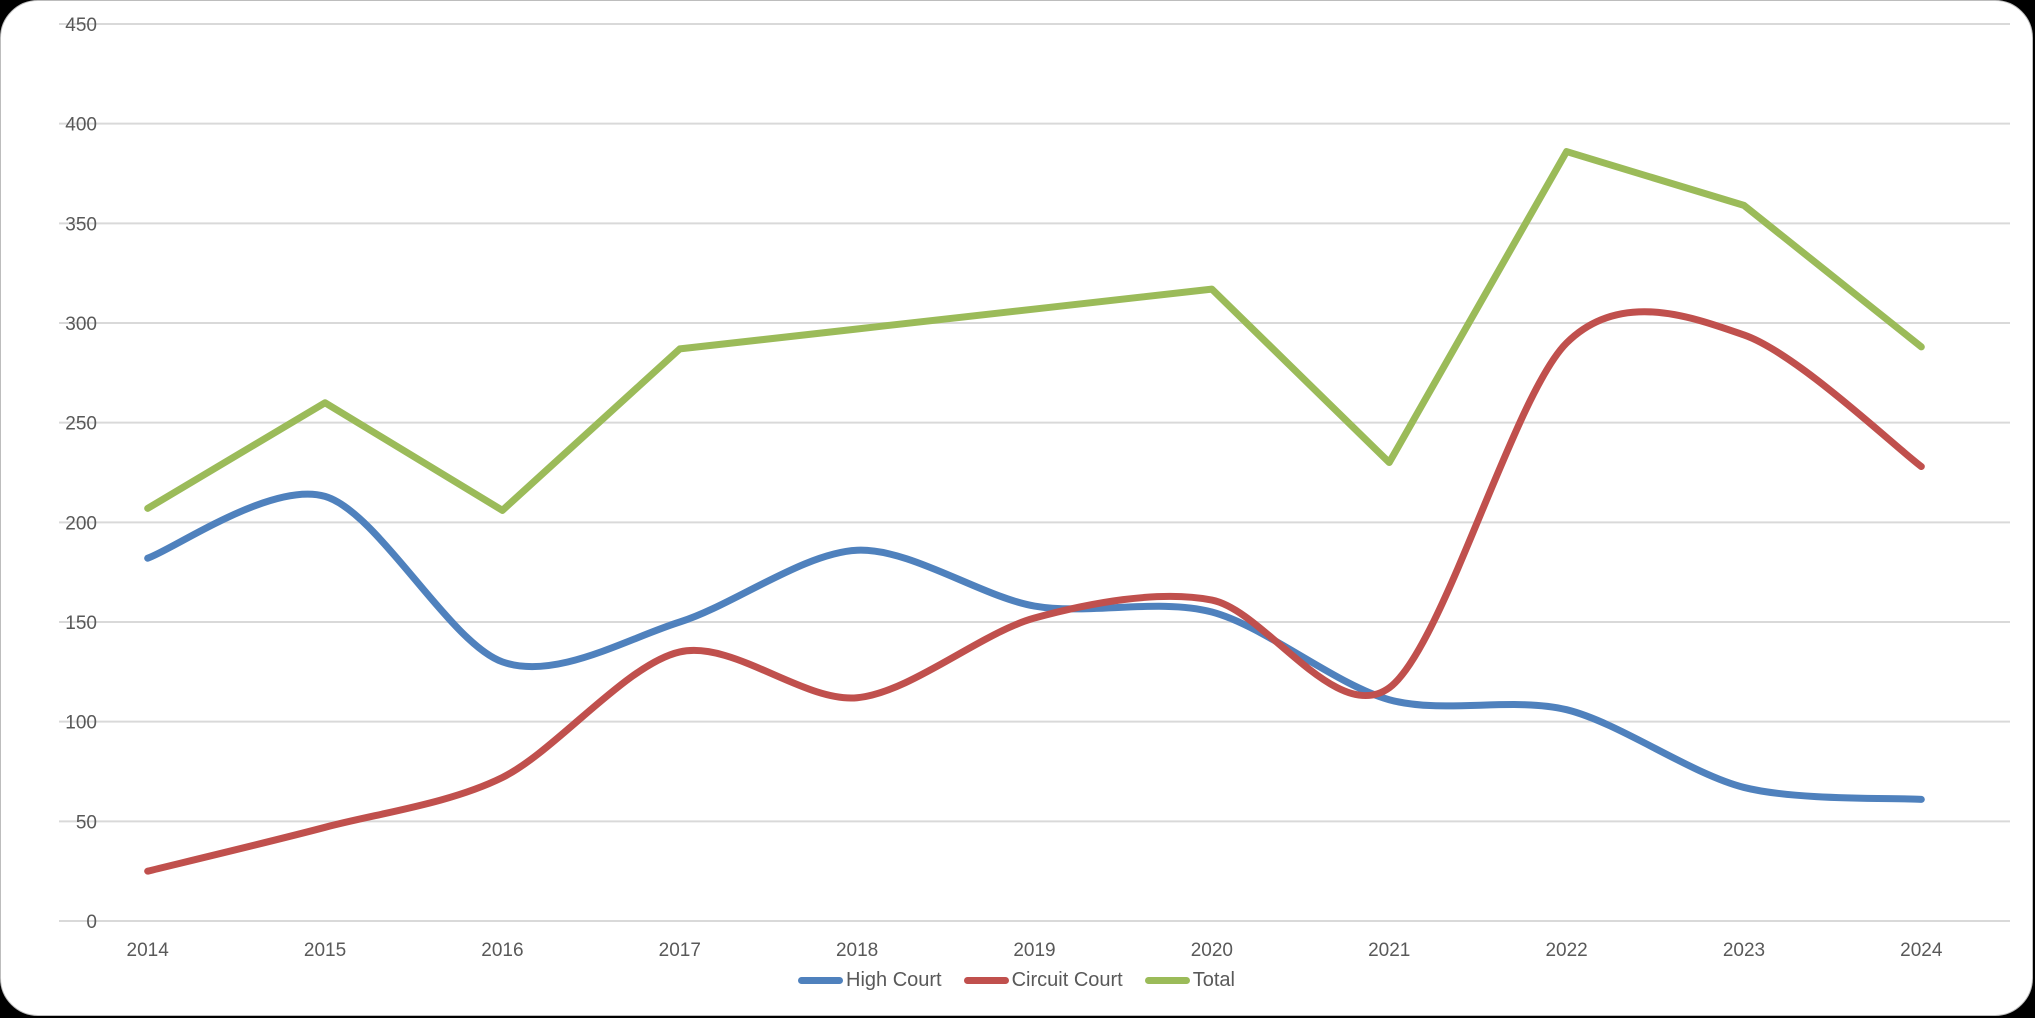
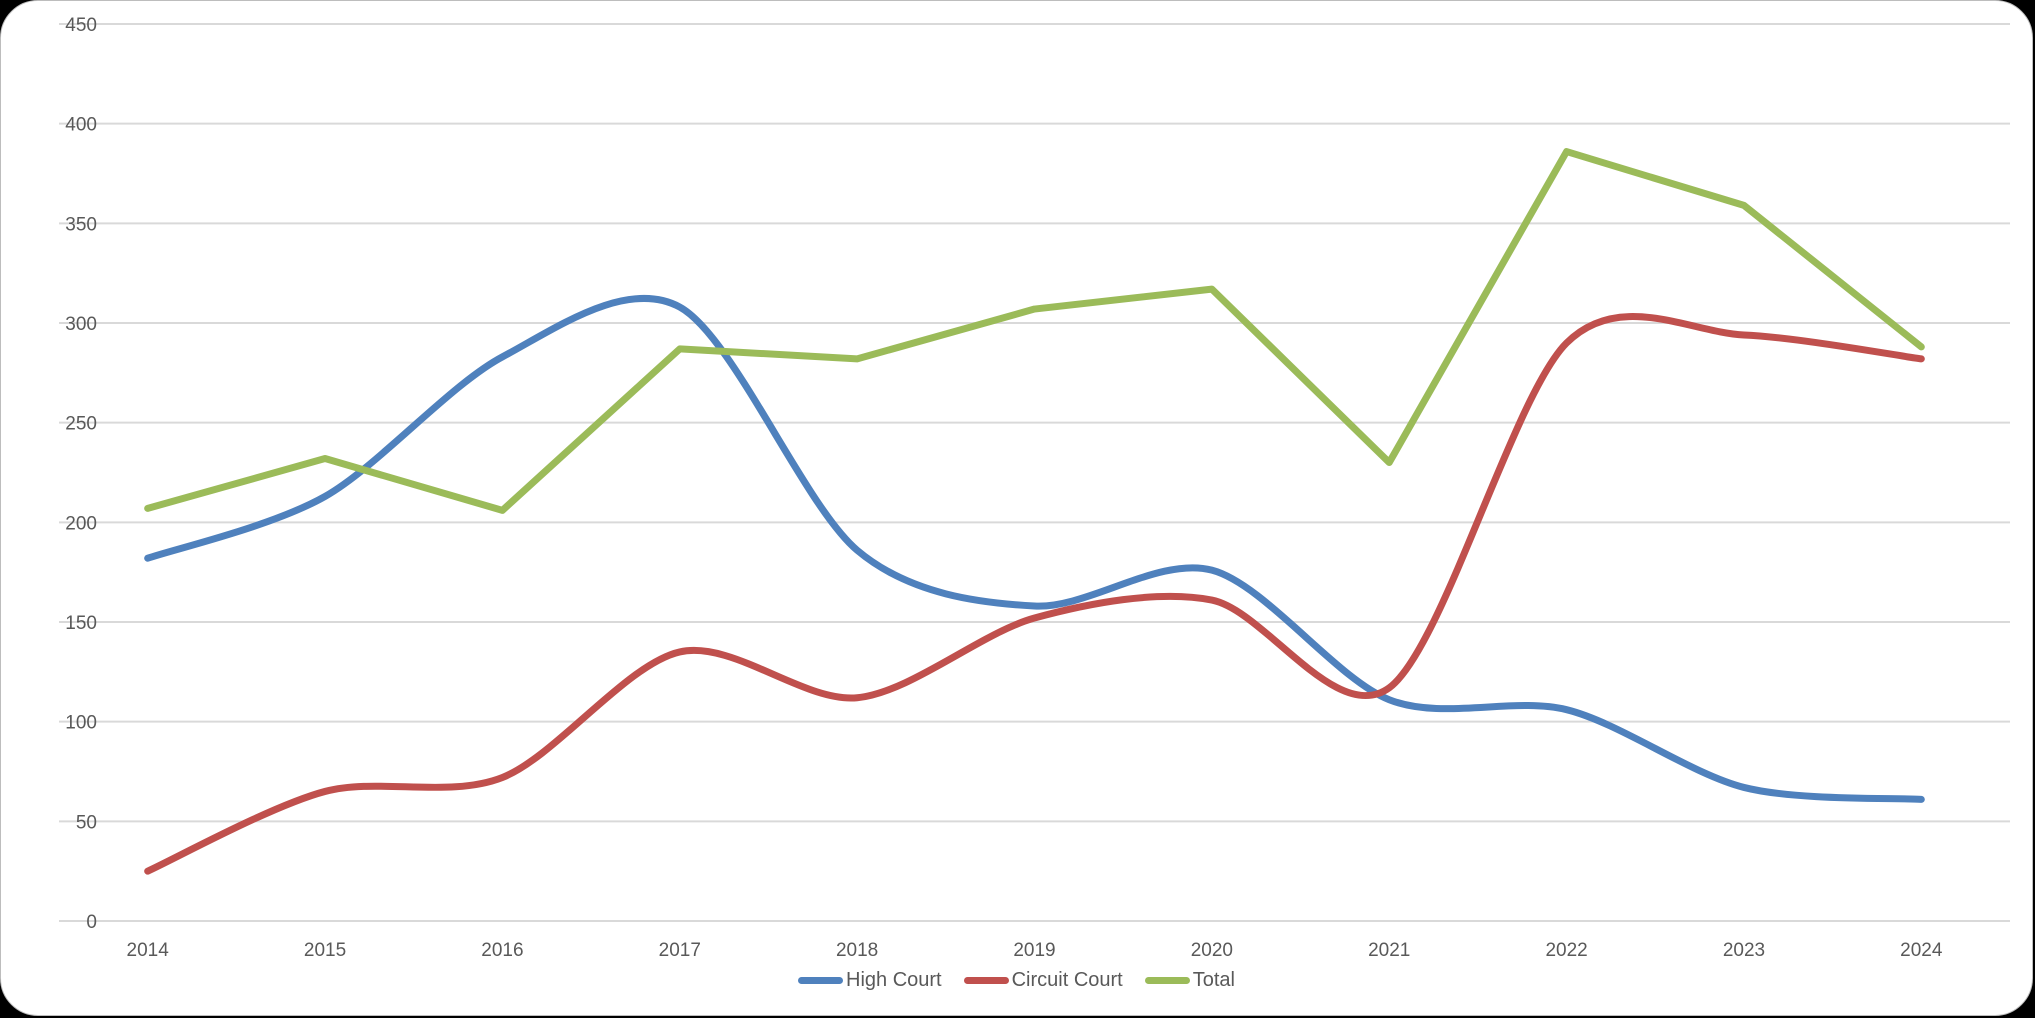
Circuit Court/2015: 47 -> 65
Total/2015: 260 -> 232
High Court/2016: 130 -> 283
High Court/2017: 150 -> 308
Total/2018: 297 -> 282
High Court/2020: 155 -> 176
Circuit Court/2024: 228 -> 282
